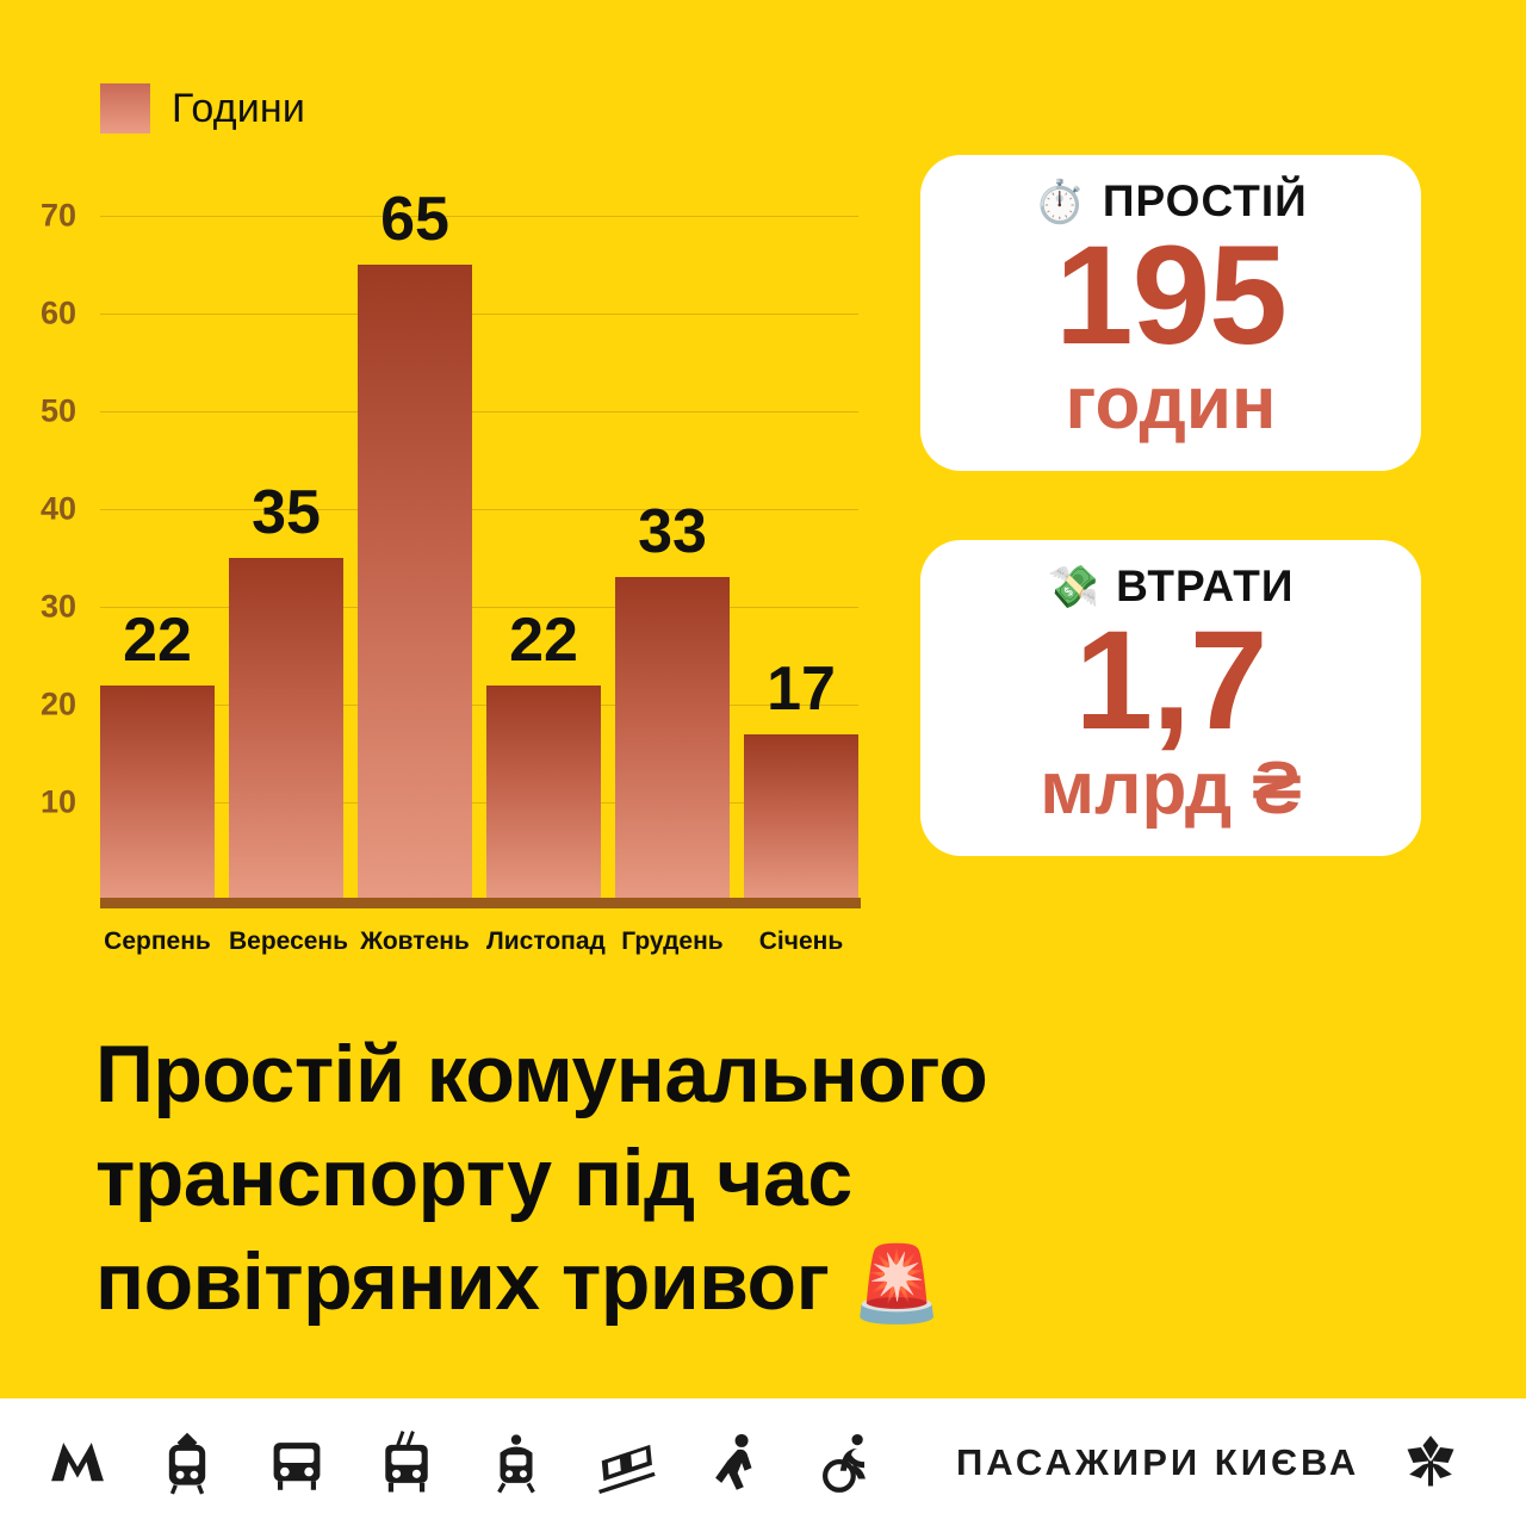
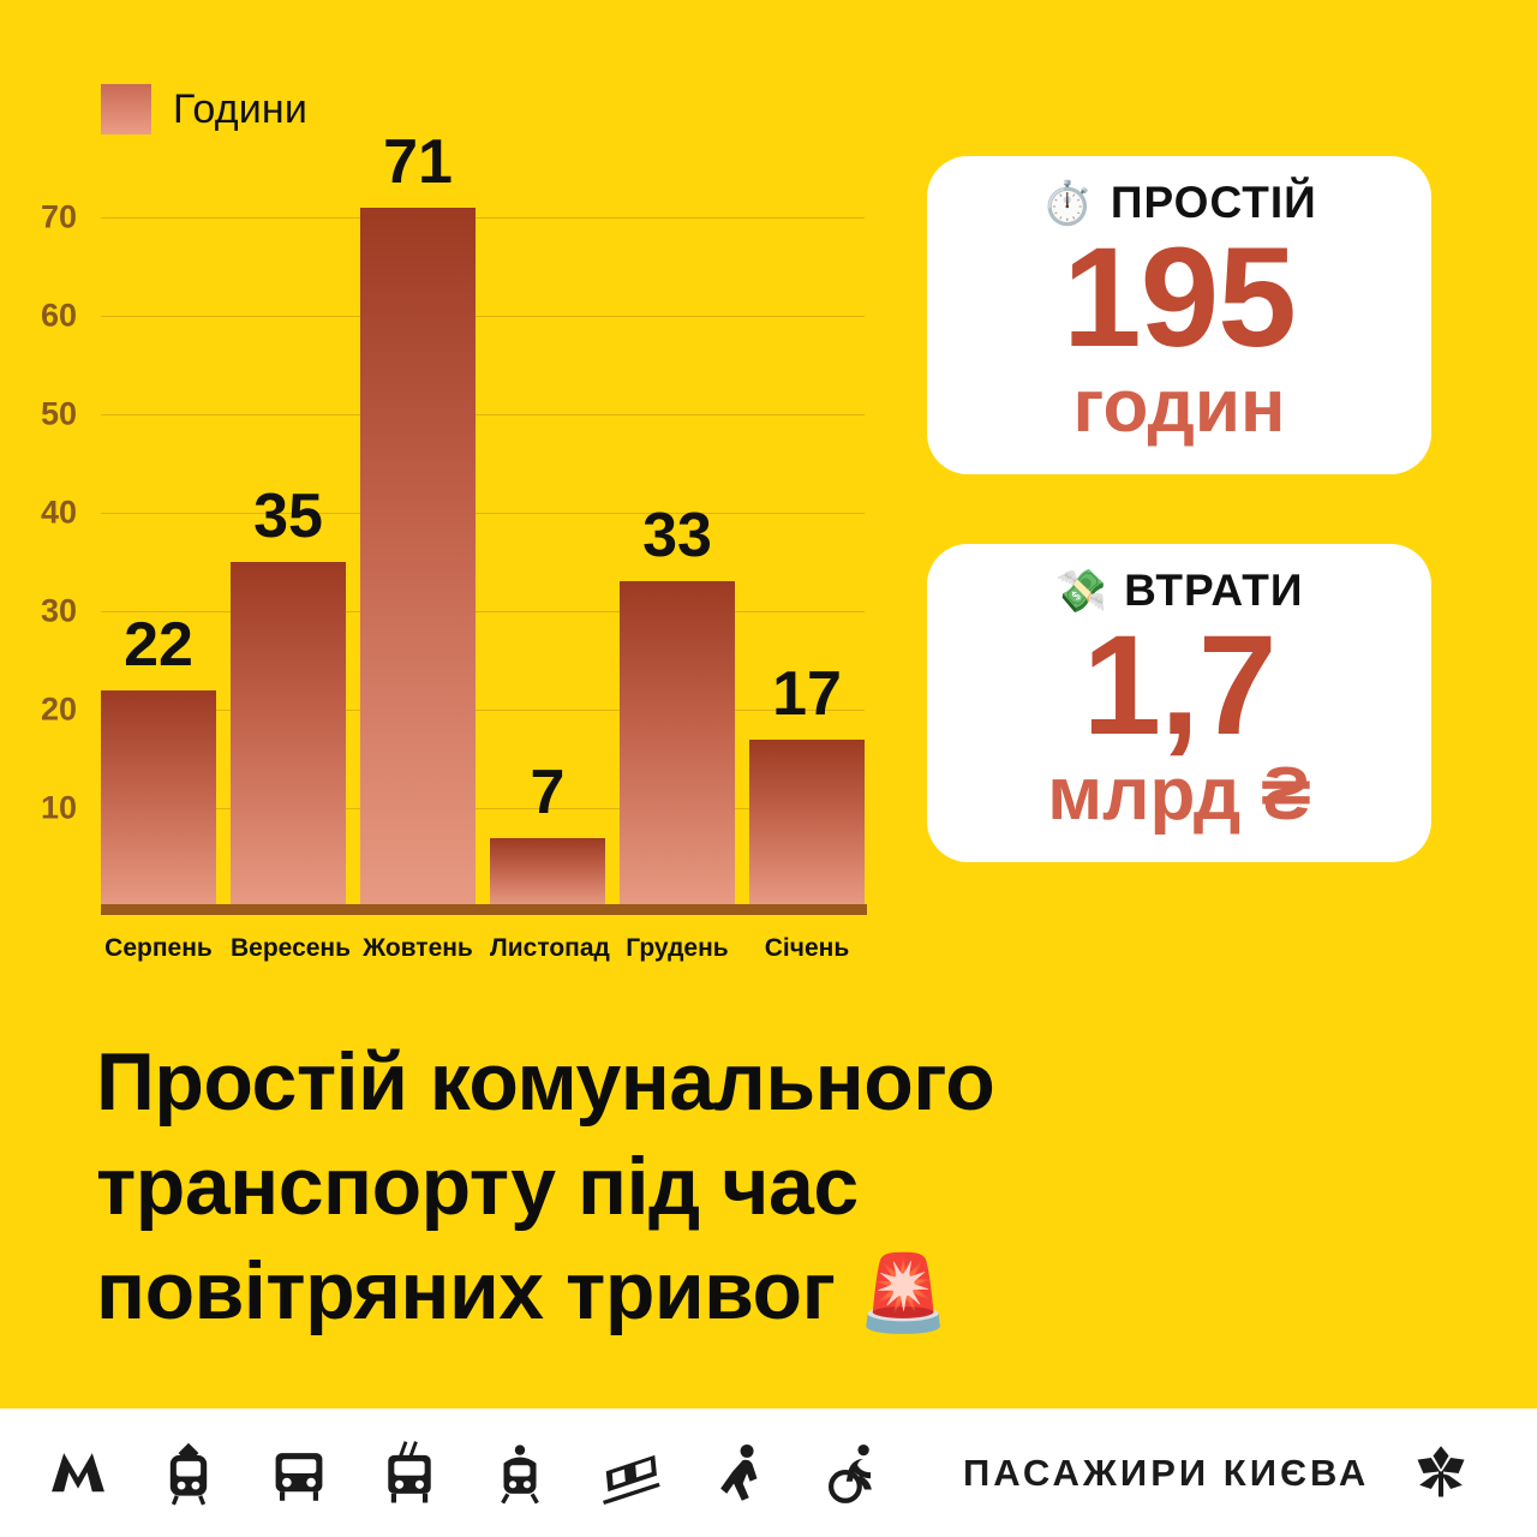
Жовтень: 65 -> 71
Листопад: 22 -> 7
